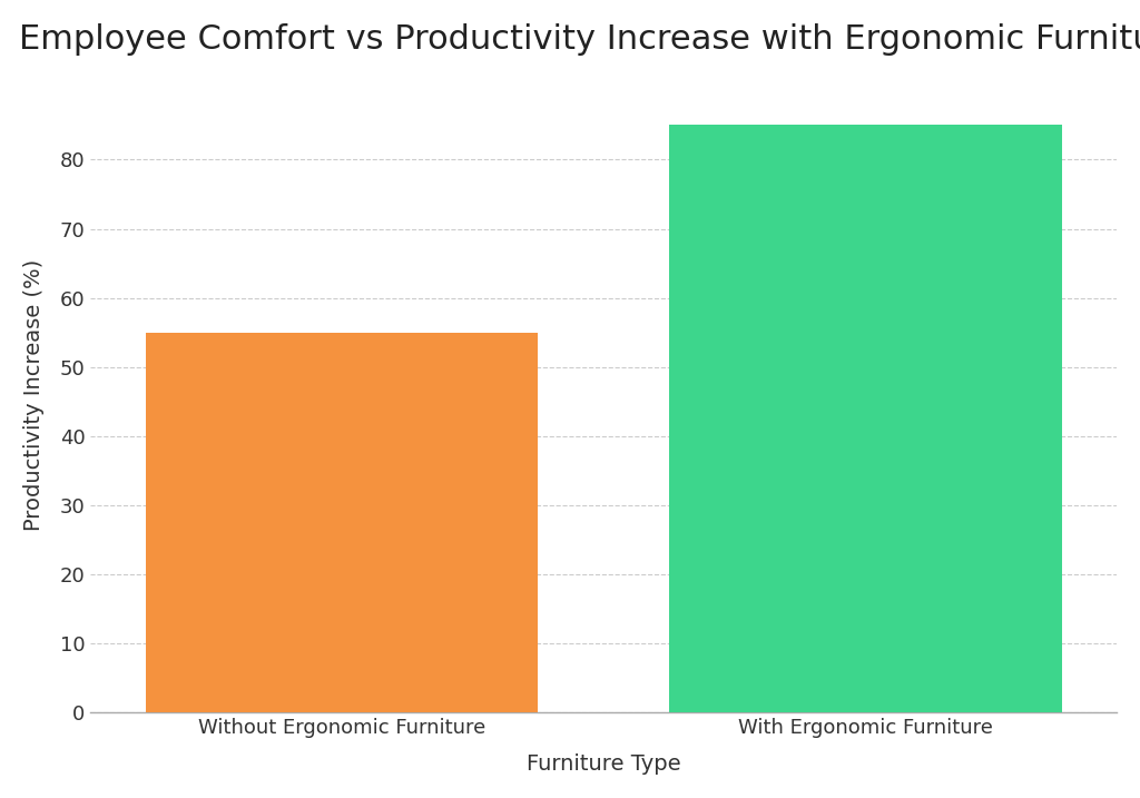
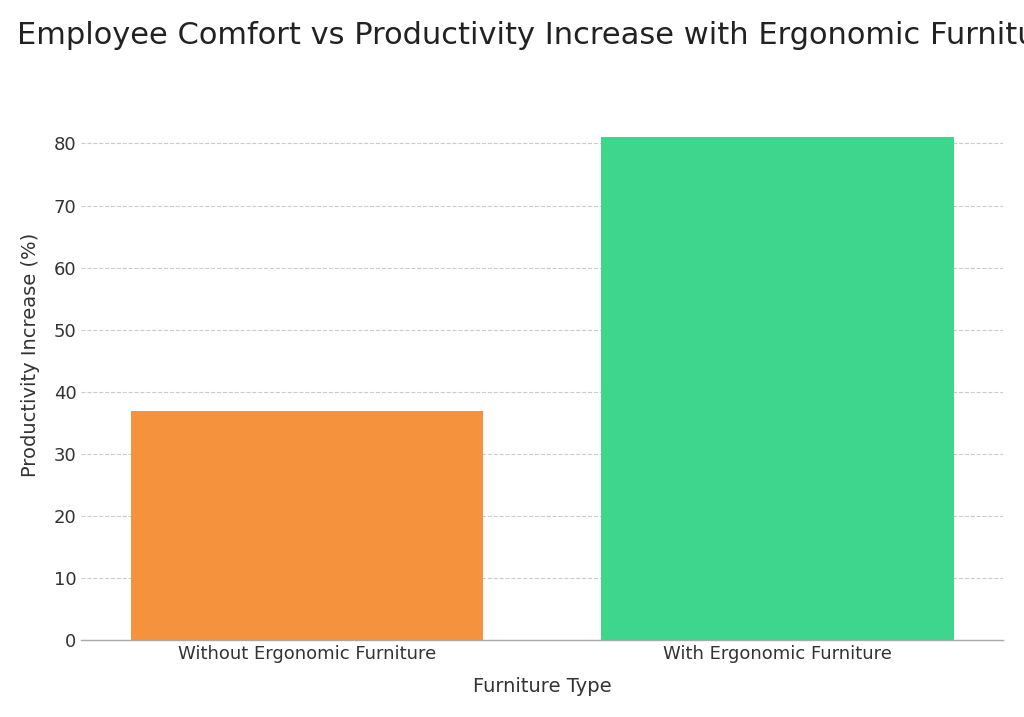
Without Ergonomic Furniture: 55 -> 37
With Ergonomic Furniture: 85 -> 81
